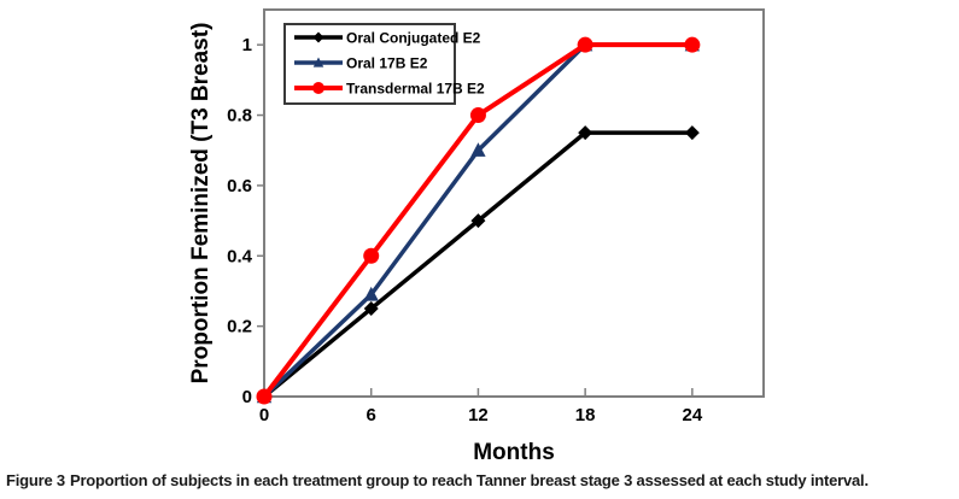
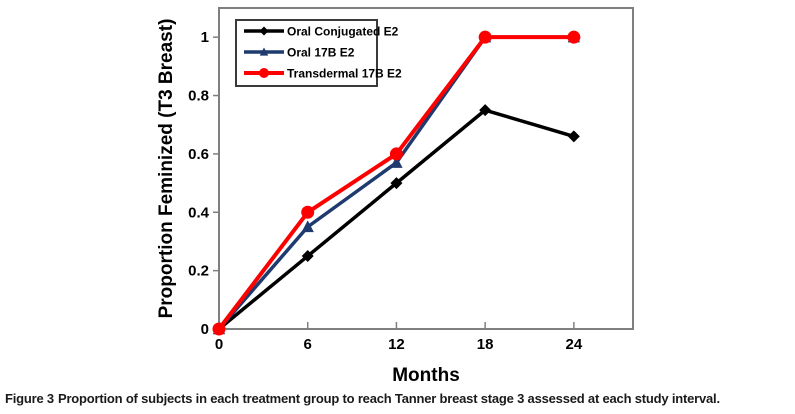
Oral 17B E2/6: 0.29 -> 0.35
Oral 17B E2/12: 0.70 -> 0.57
Transdermal 17B E2/12: 0.8 -> 0.6
Oral Conjugated E2/24: 0.75 -> 0.66
